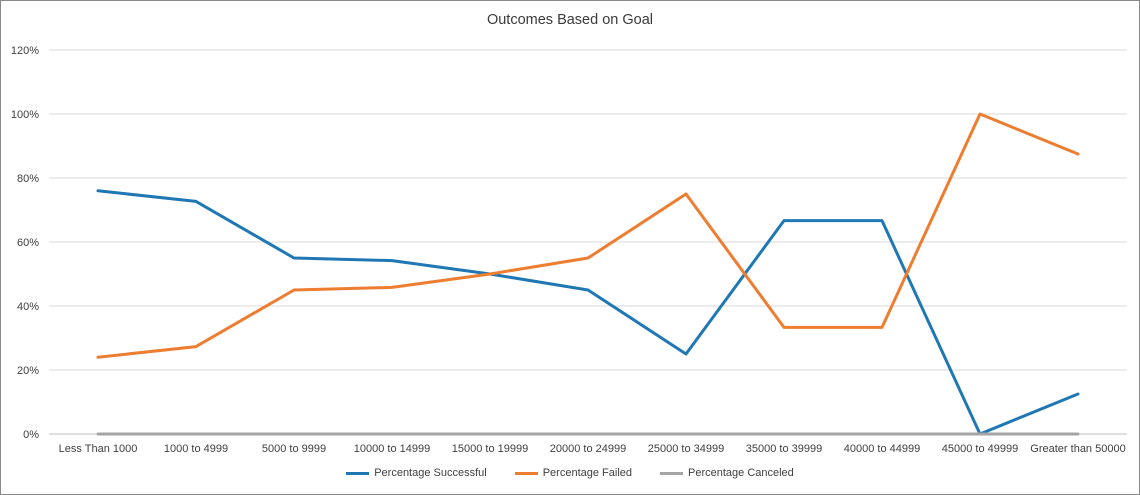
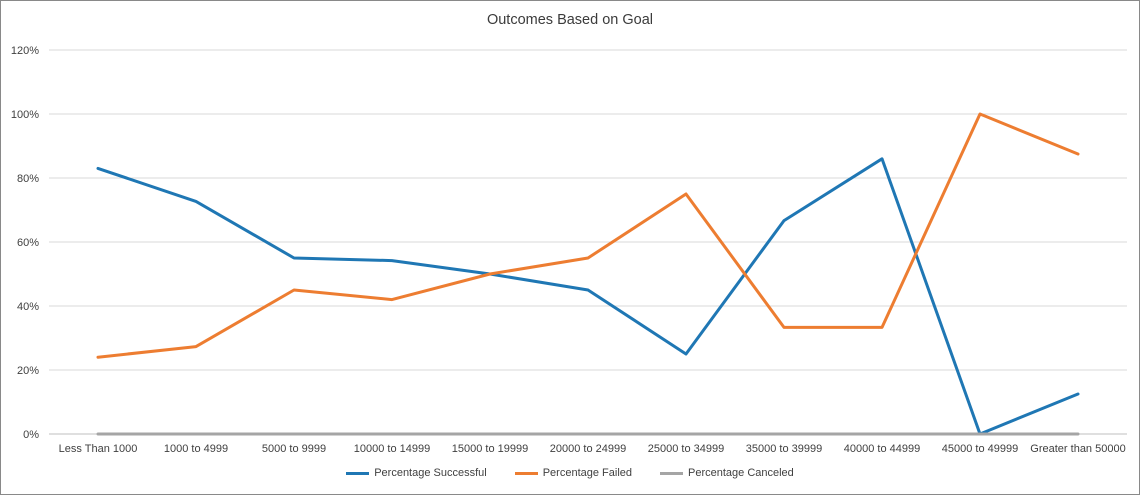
Percentage Successful/Less Than 1000: 76% -> 83%
Percentage Failed/10000 to 14999: 46% -> 42%
Percentage Successful/40000 to 44999: 67% -> 86%
